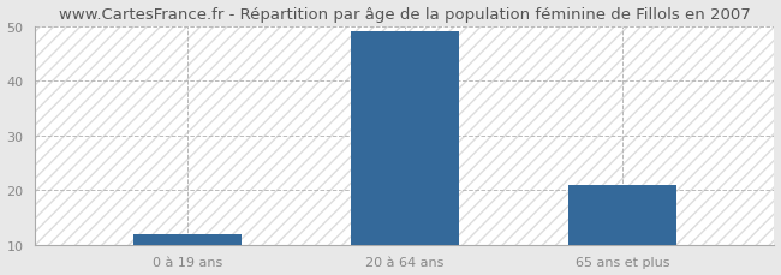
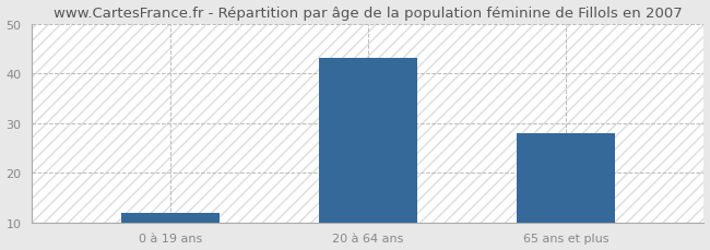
20 à 64 ans: 49 -> 43
65 ans et plus: 21 -> 28
